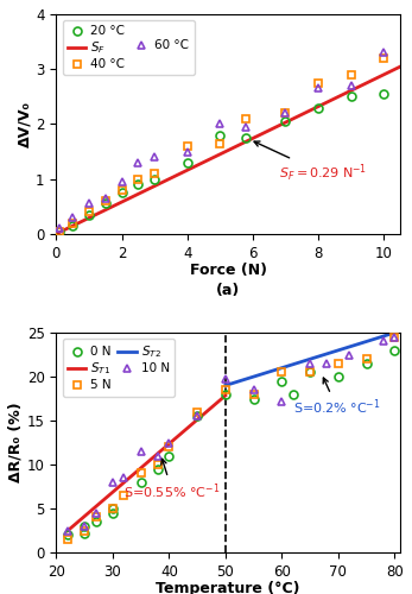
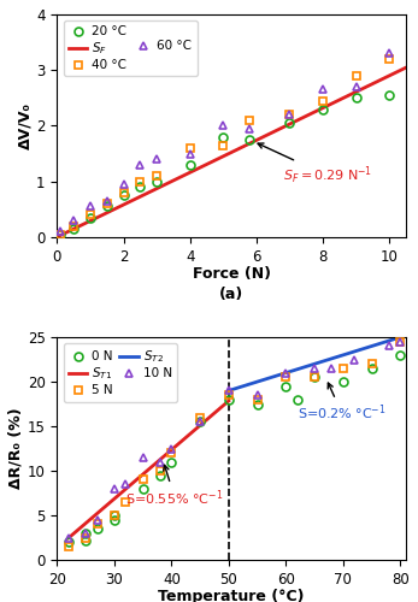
40 °C/8: 2.75 -> 2.45
10 N/50: 19.8 -> 19.0
10 N/60: 17.2 -> 21.0
